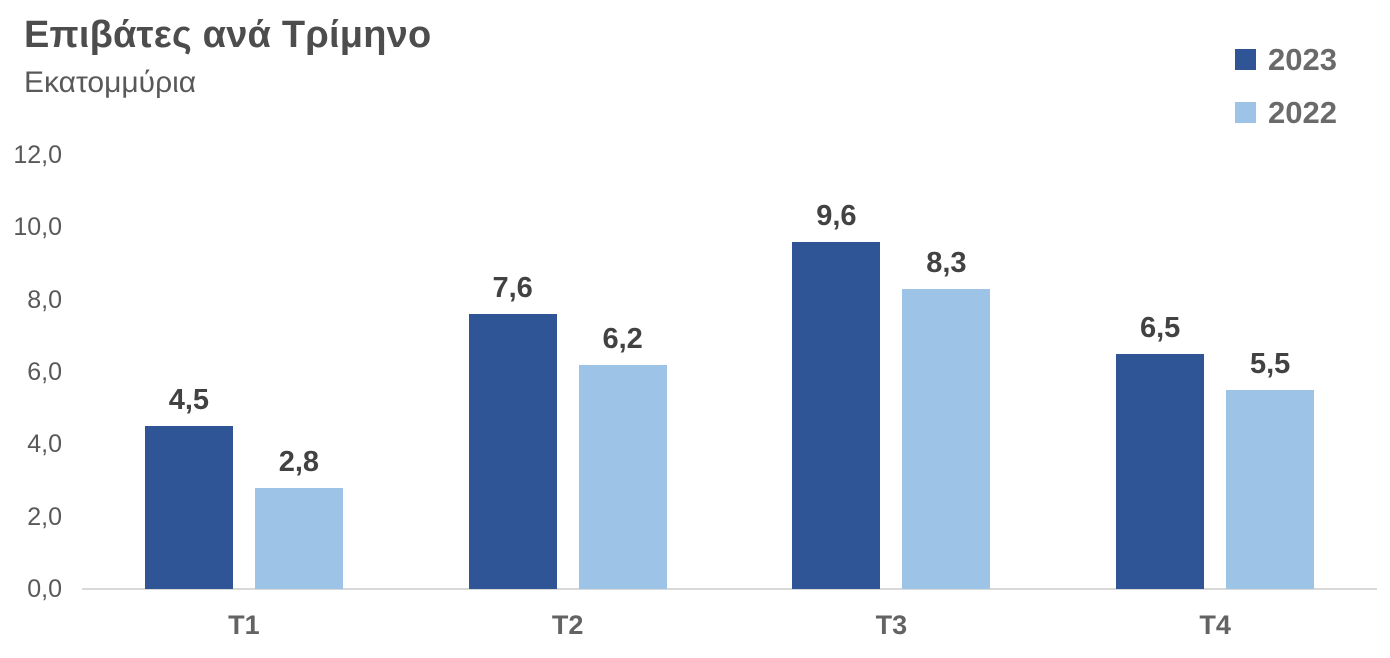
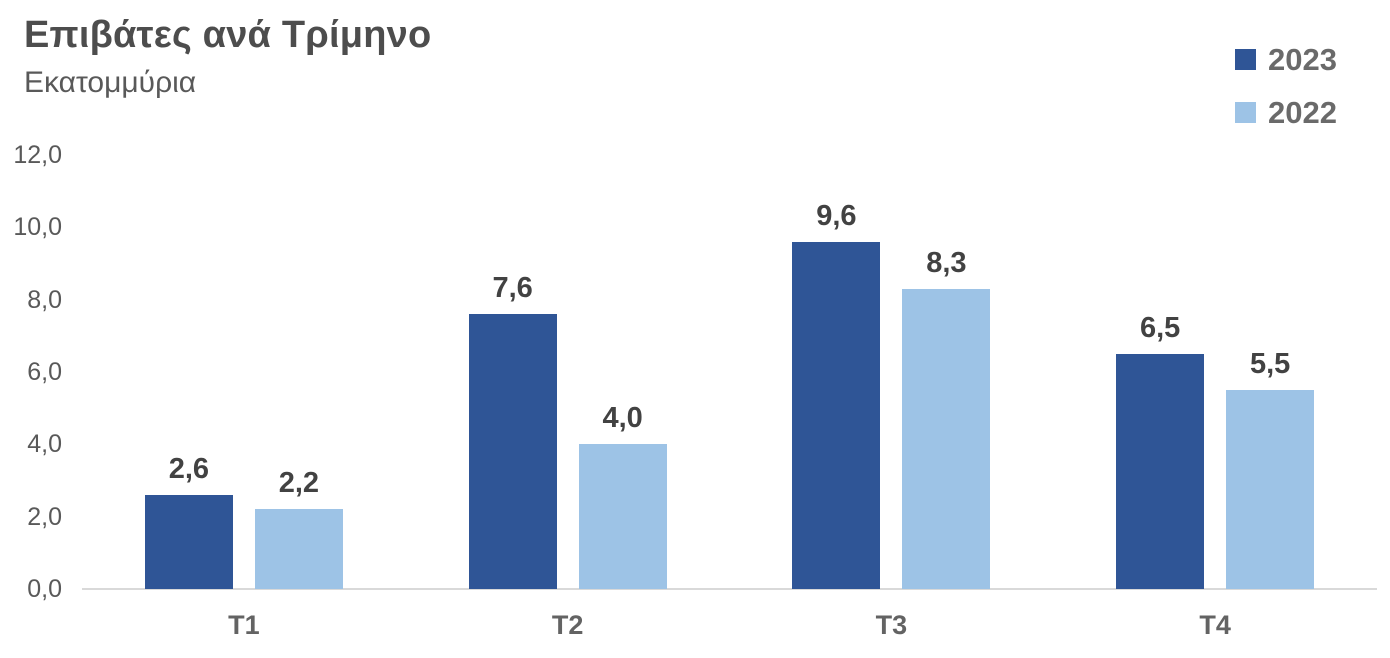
2023/Τ1: 4,5 -> 2,6
2022/Τ1: 2,8 -> 2,2
2022/Τ2: 6,2 -> 4,0
